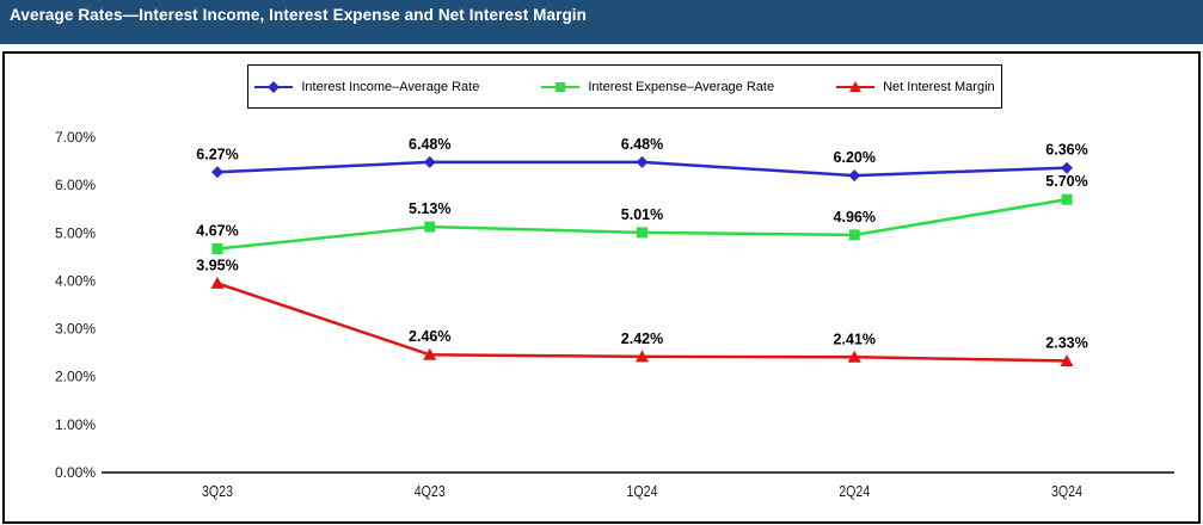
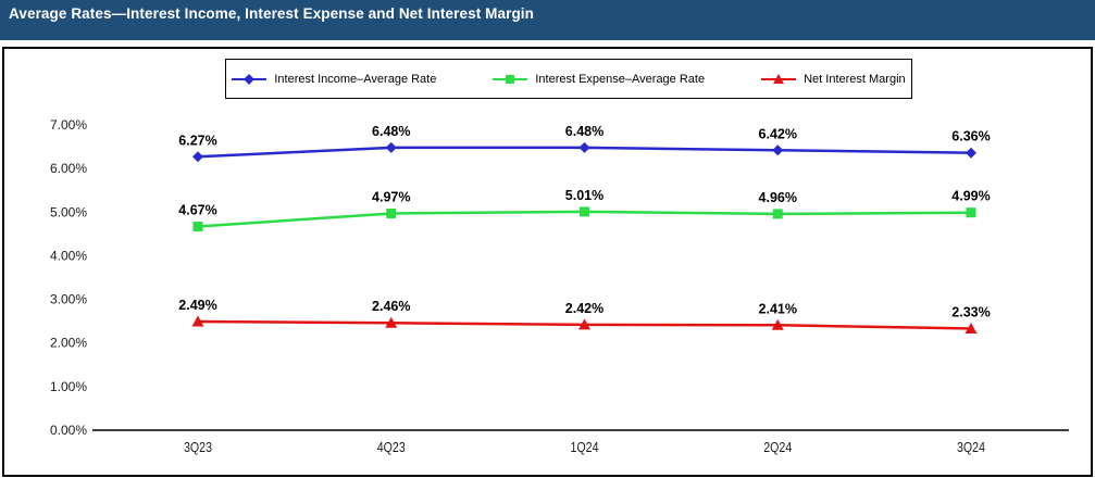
Net Interest Margin/3Q23: 3.95% -> 2.49%
Interest Expense–Average Rate/4Q23: 5.13% -> 4.97%
Interest Income–Average Rate/2Q24: 6.20% -> 6.42%
Interest Expense–Average Rate/3Q24: 5.70% -> 4.99%
